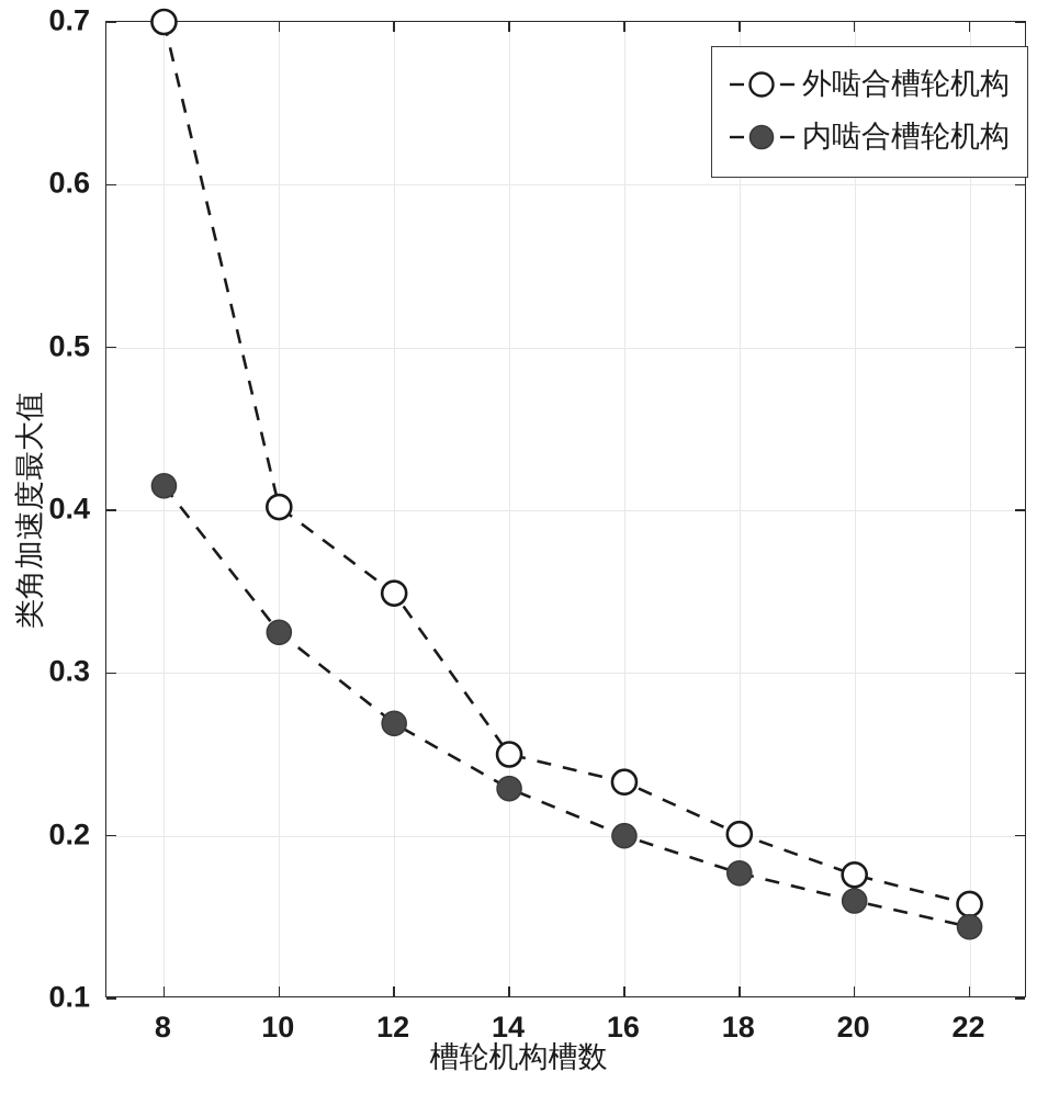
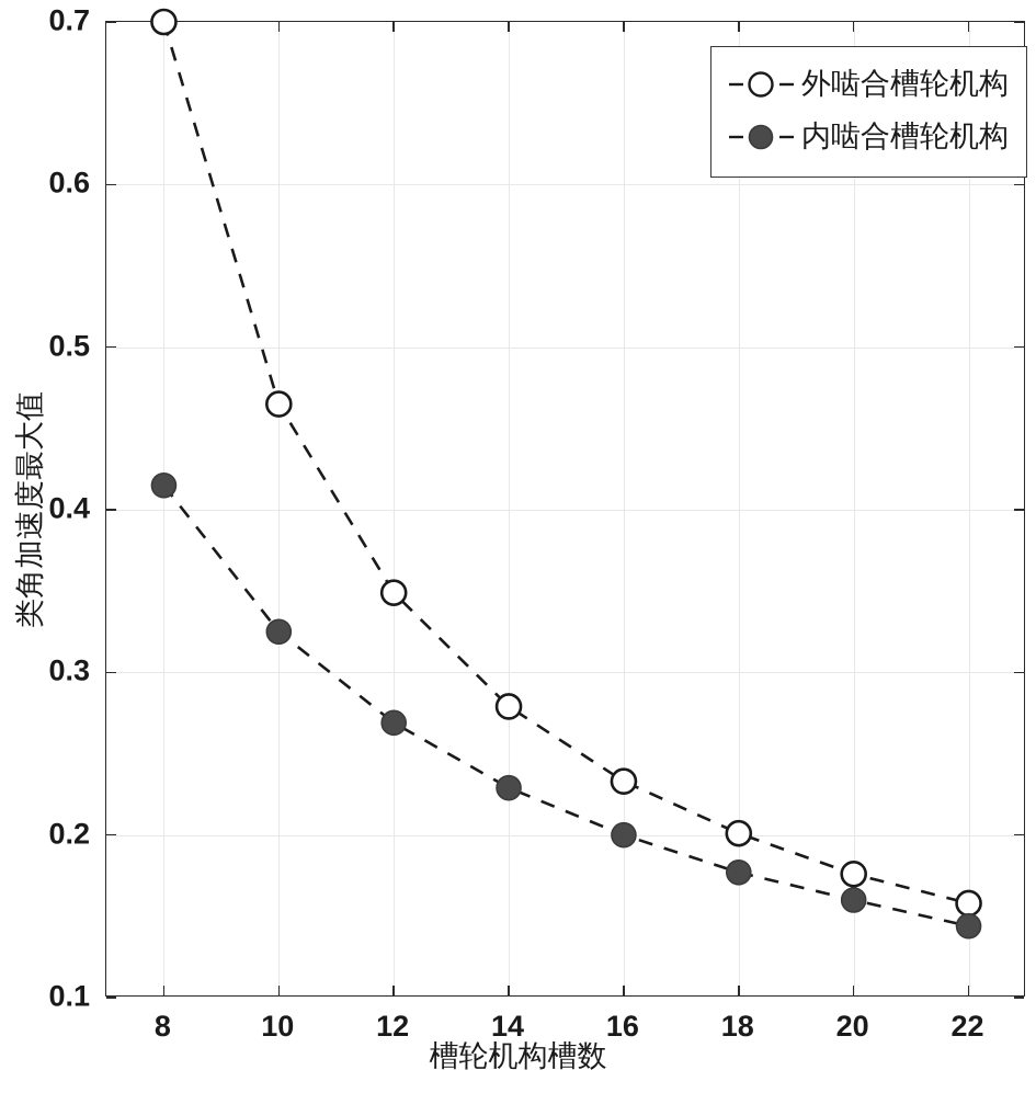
外啮合槽轮机构/10: 0.402 -> 0.465
外啮合槽轮机构/14: 0.250 -> 0.279
